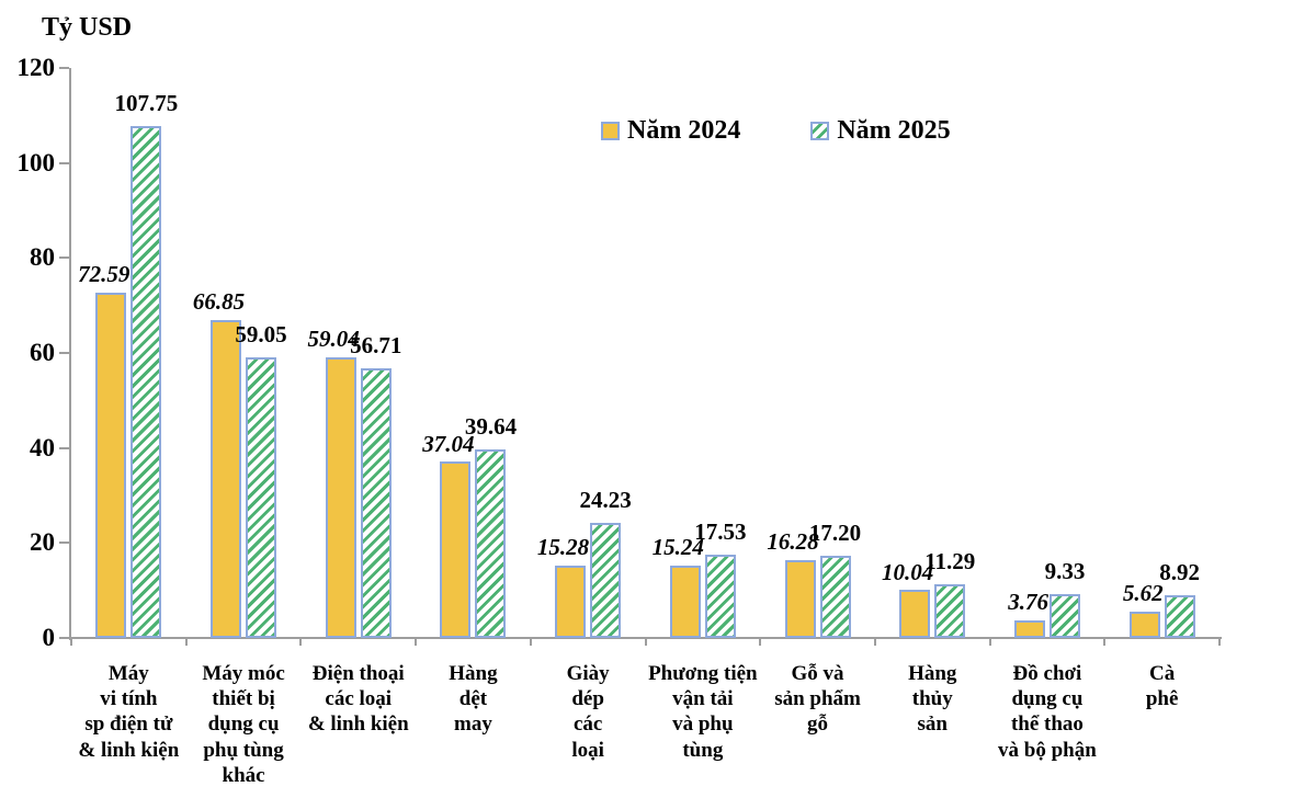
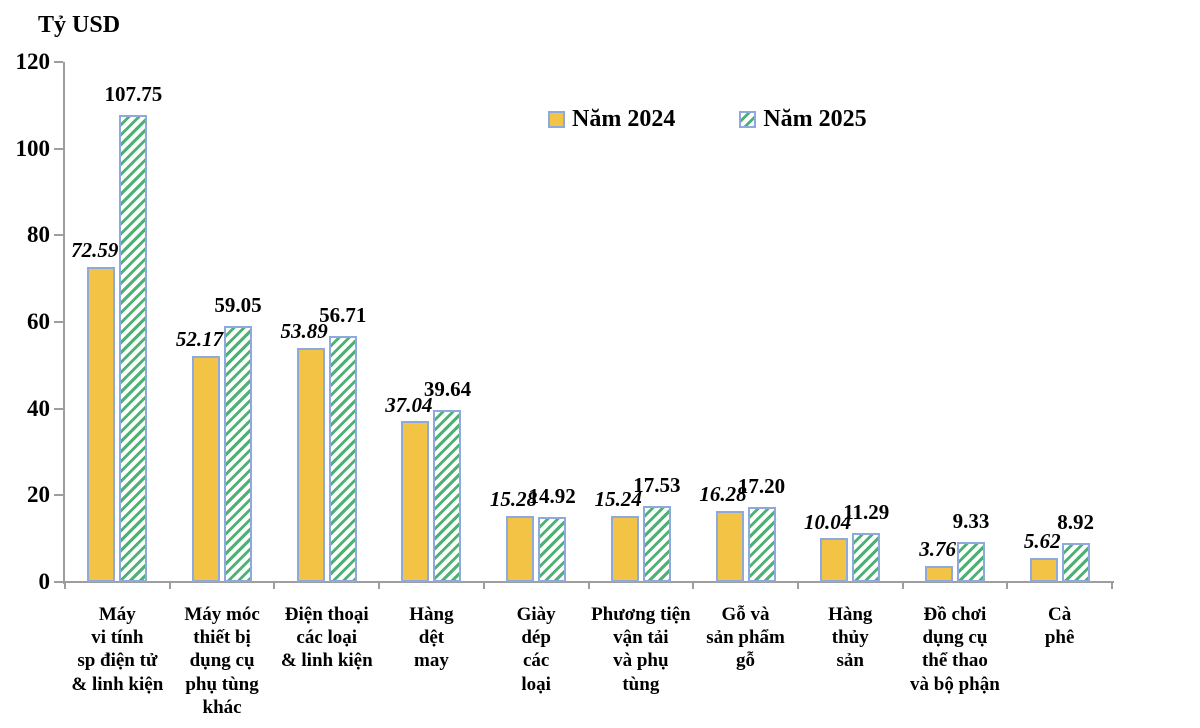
Năm 2024/Máy móc thiết bị dụng cụ phụ tùng khác: 66.85 -> 52.17
Năm 2024/Điện thoại các loại & linh kiện: 59.04 -> 53.89
Năm 2025/Giày dép các loại: 24.23 -> 14.92
